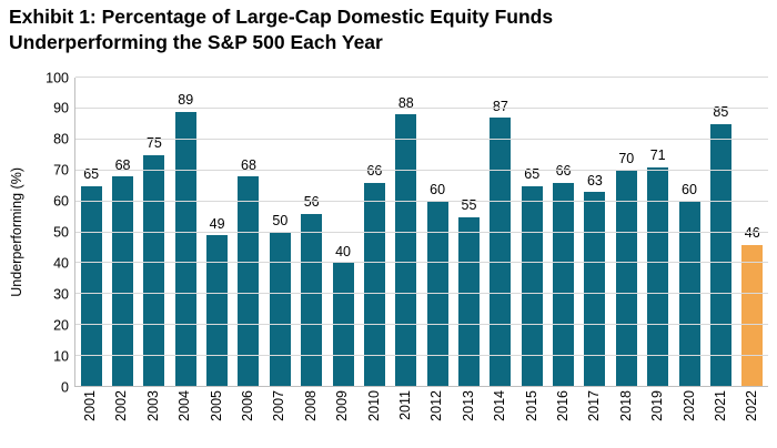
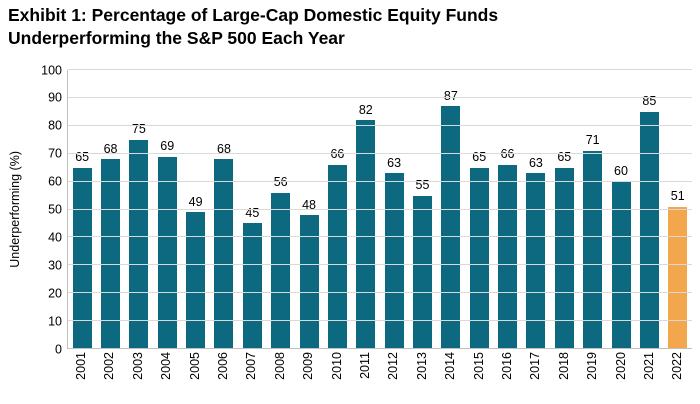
2004: 89 -> 69
2007: 50 -> 45
2009: 40 -> 48
2011: 88 -> 82
2012: 60 -> 63
2018: 70 -> 65
2022: 46 -> 51
